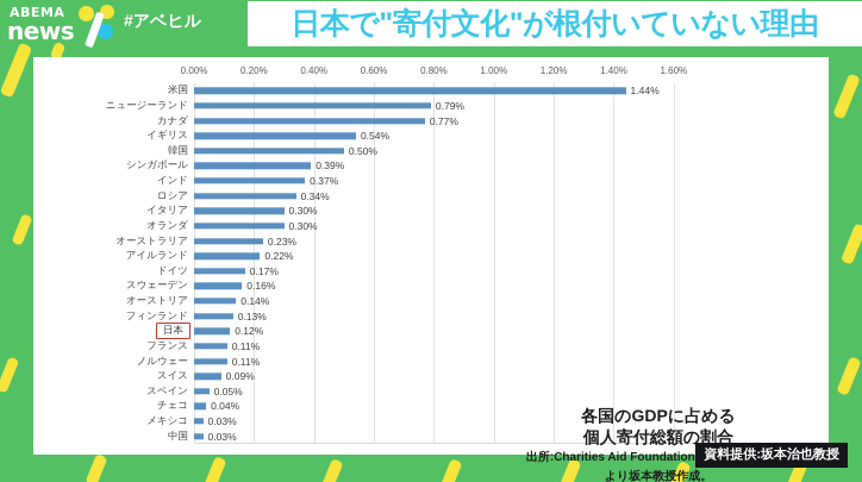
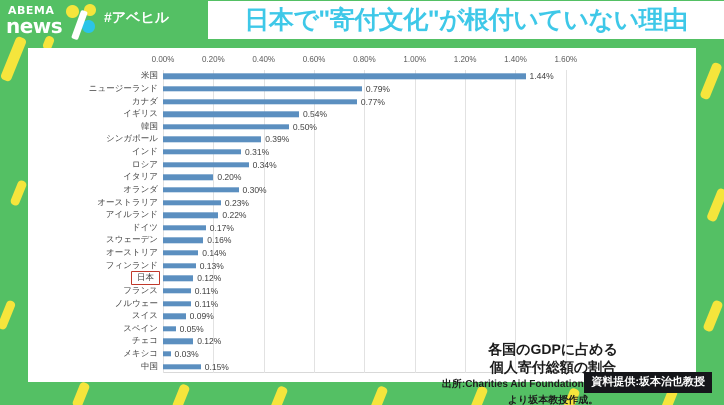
インド: 0.37% -> 0.31%
イタリア: 0.30% -> 0.20%
チェコ: 0.04% -> 0.12%
中国: 0.03% -> 0.15%
